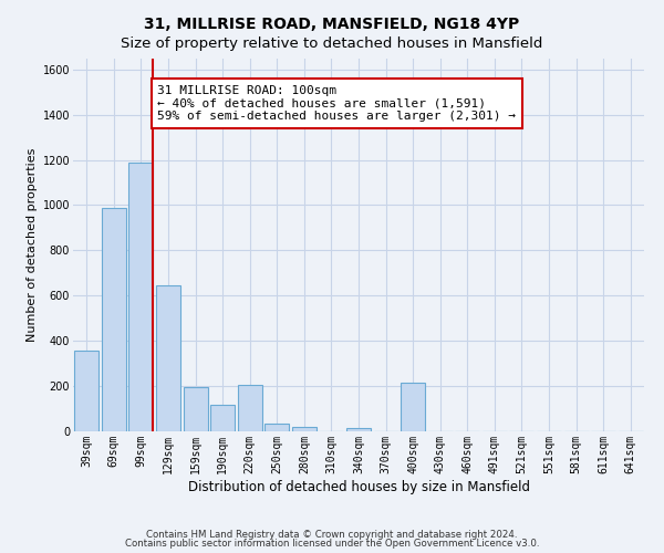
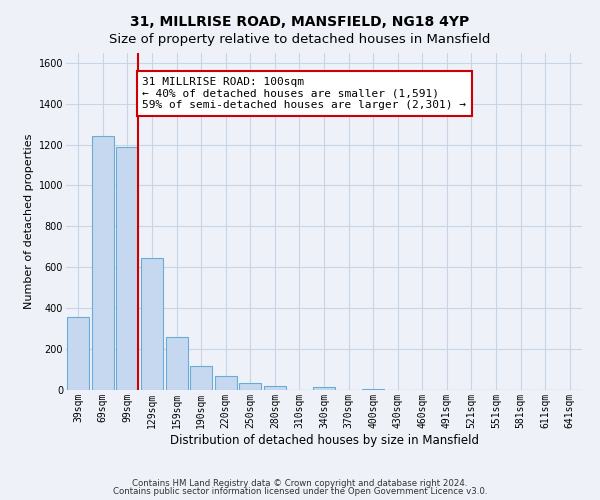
69sqm: 990 -> 1240
159sqm: 195 -> 260
220sqm: 205 -> 70
400sqm: 215 -> 5
